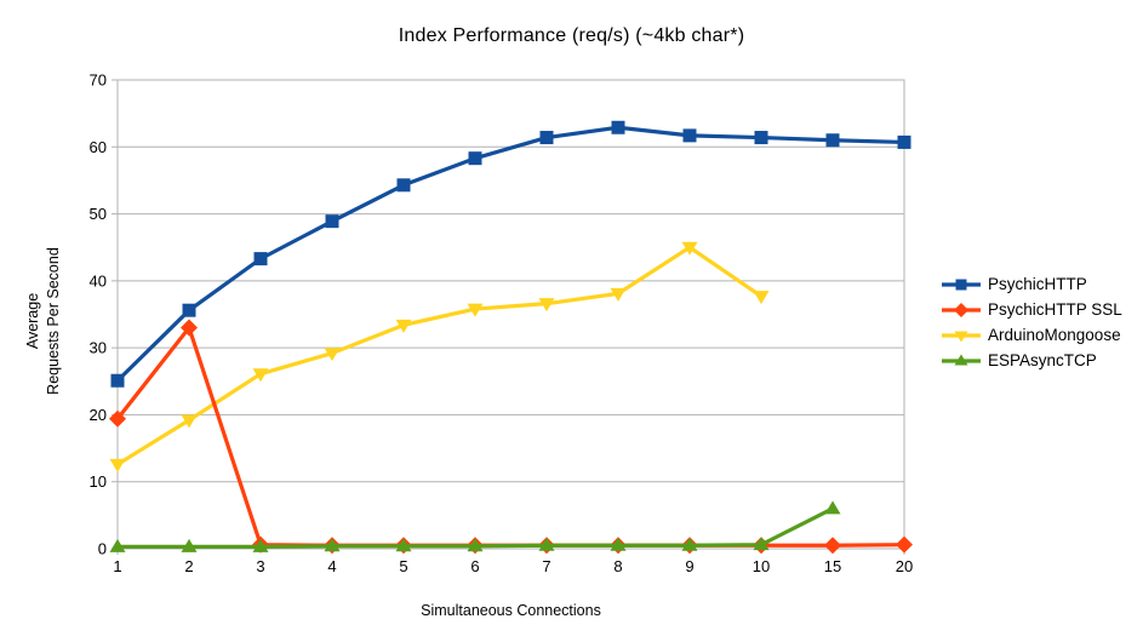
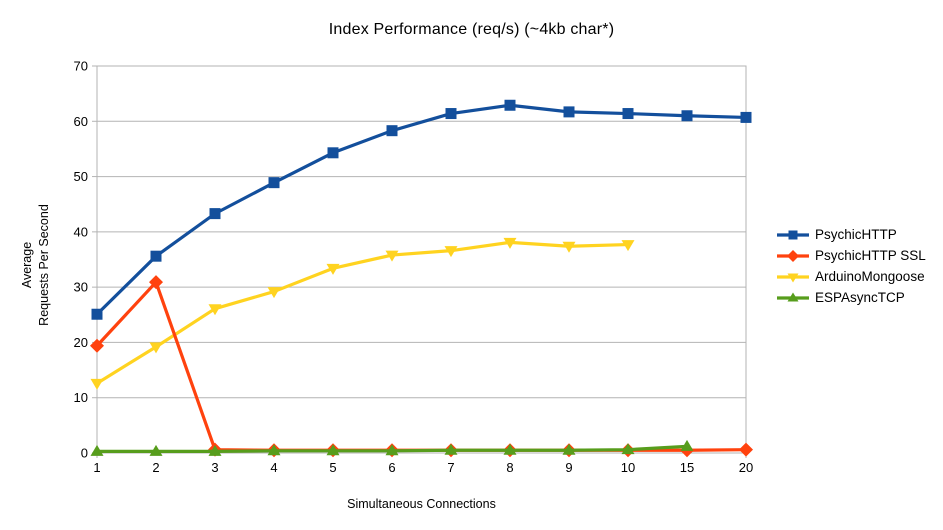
PsychicHTTP SSL/2: 33 -> 31
ArduinoMongoose/9: 45 -> 37
ESPAsyncTCP/15: 6 -> 1
